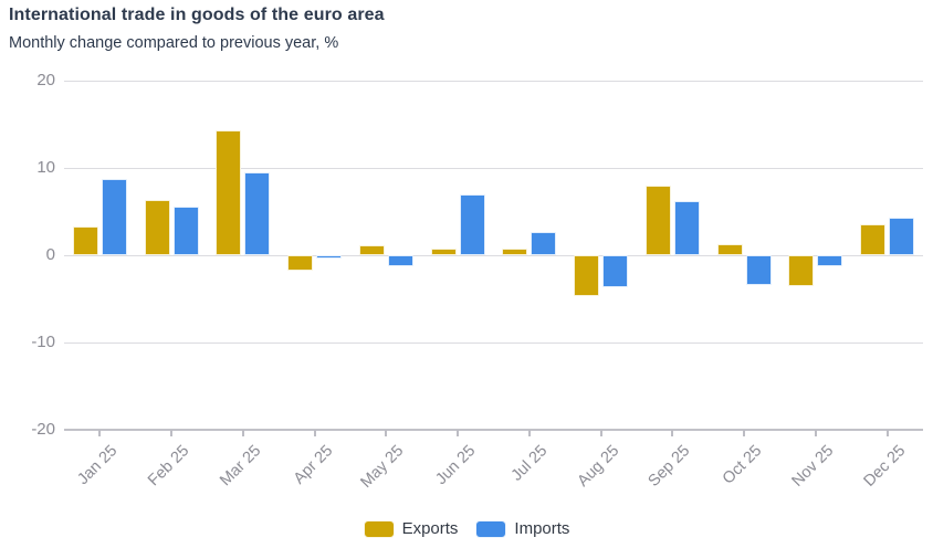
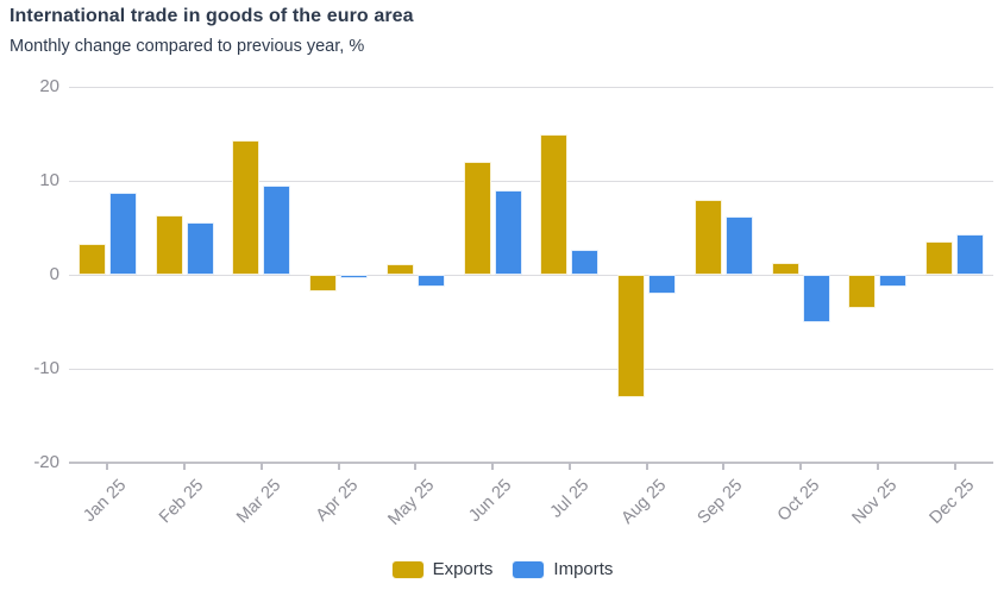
Exports/Jun 25: 1 -> 12
Imports/Jun 25: 7 -> 9
Exports/Jul 25: 1 -> 15
Exports/Aug 25: -5 -> -13
Imports/Aug 25: -4 -> -2
Imports/Oct 25: -3 -> -5
